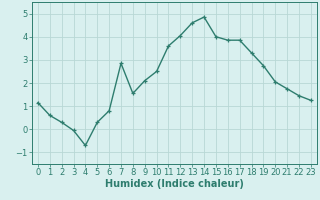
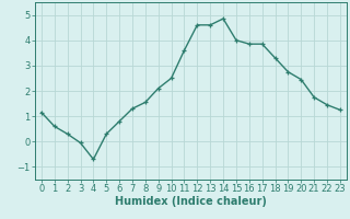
7: 2.85 -> 1.30
12: 4.05 -> 4.60
20: 2.05 -> 2.45
